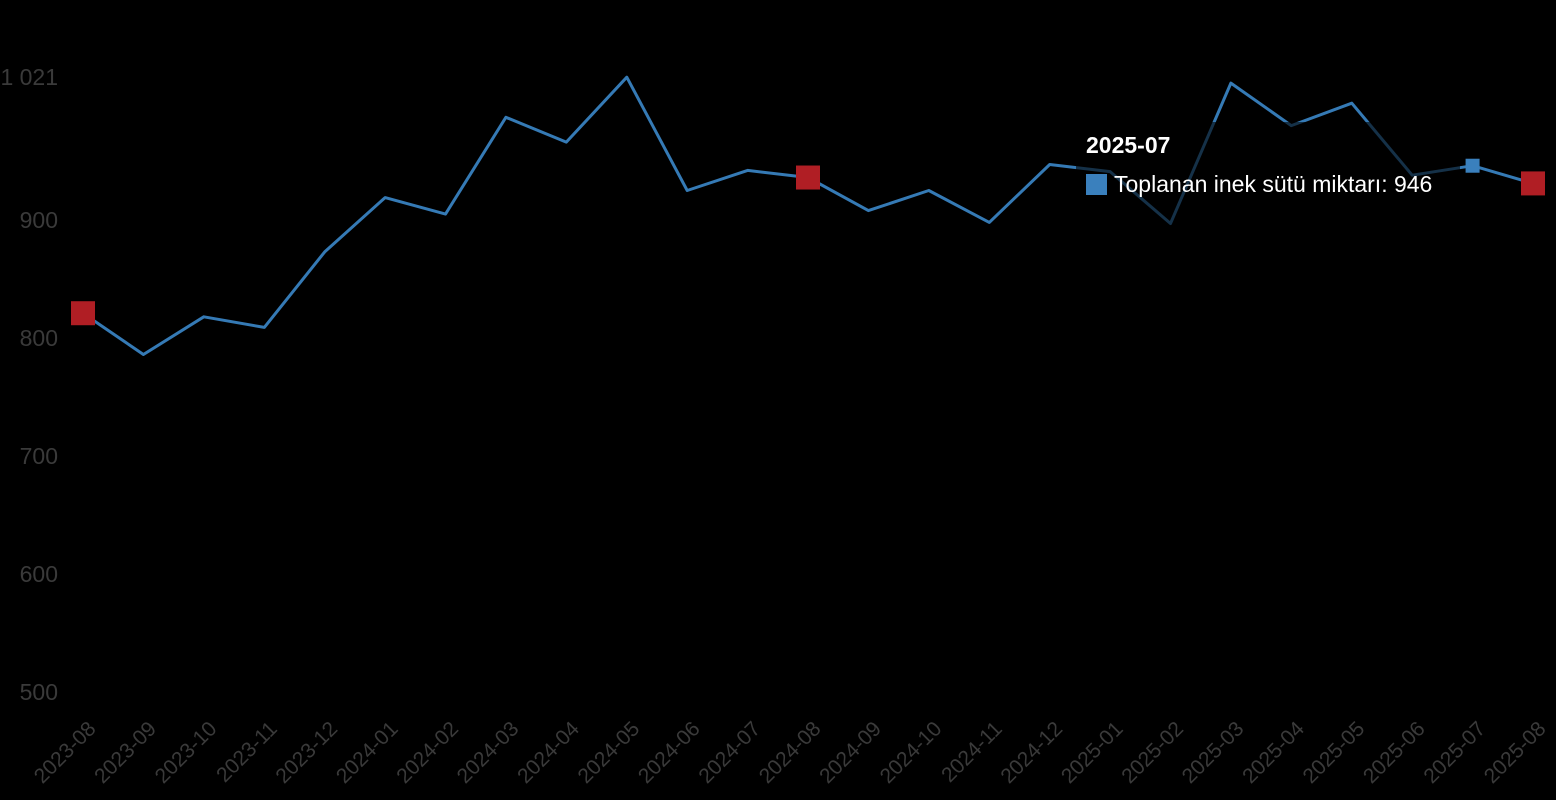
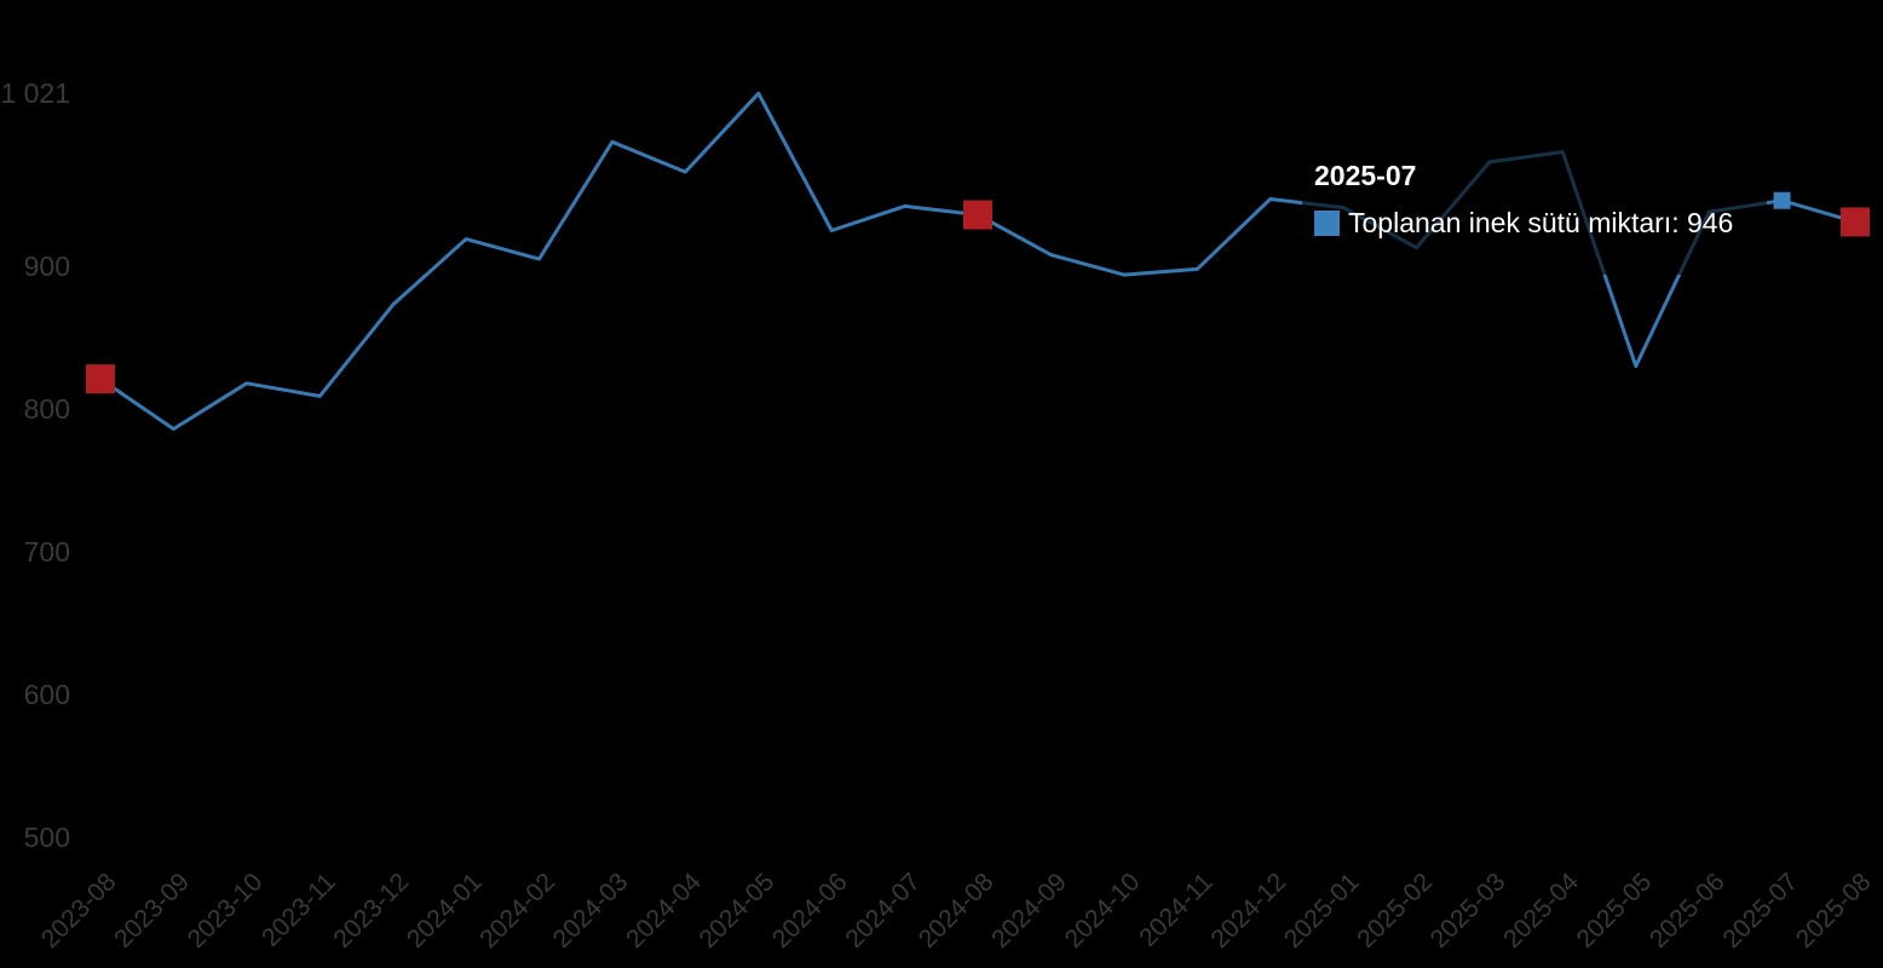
2024-10: 925 -> 894
2025-02: 897 -> 913
2025-03: 1016 -> 973
2025-05: 999 -> 830
